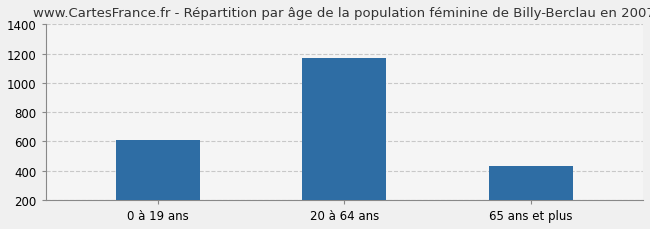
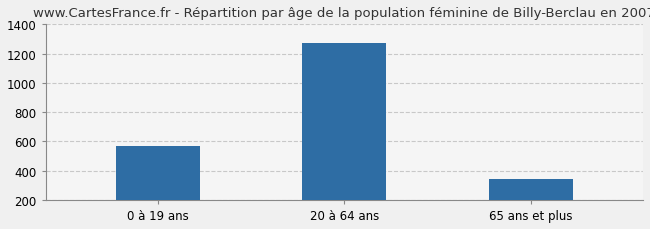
0 à 19 ans: 610 -> 570
20 à 64 ans: 1170 -> 1270
65 ans et plus: 430 -> 340
